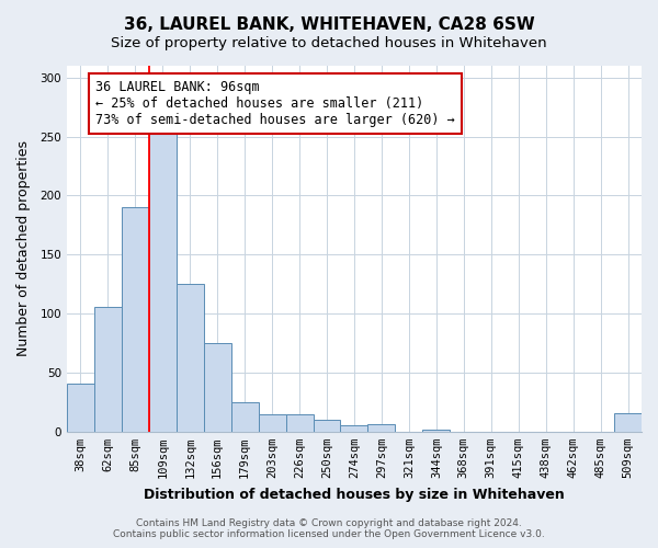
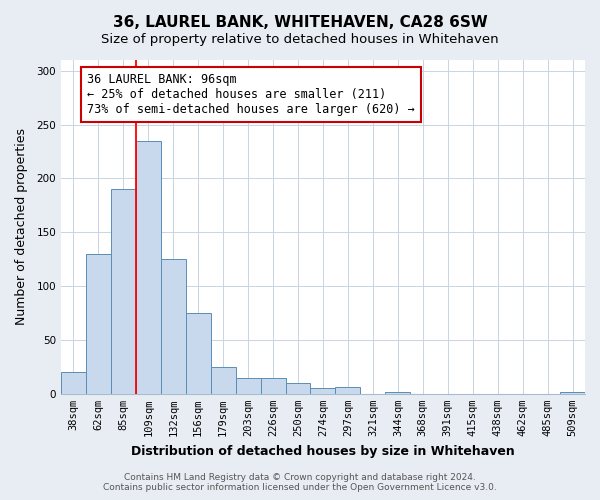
38sqm: 41 -> 20
62sqm: 106 -> 130
109sqm: 255 -> 235
509sqm: 16 -> 2
